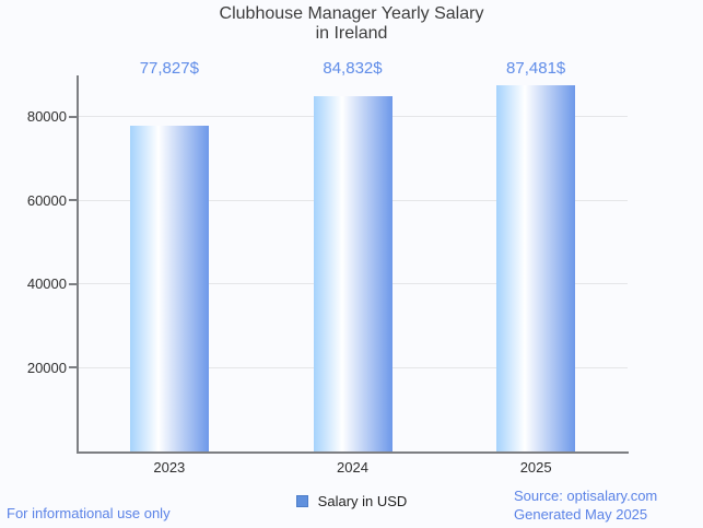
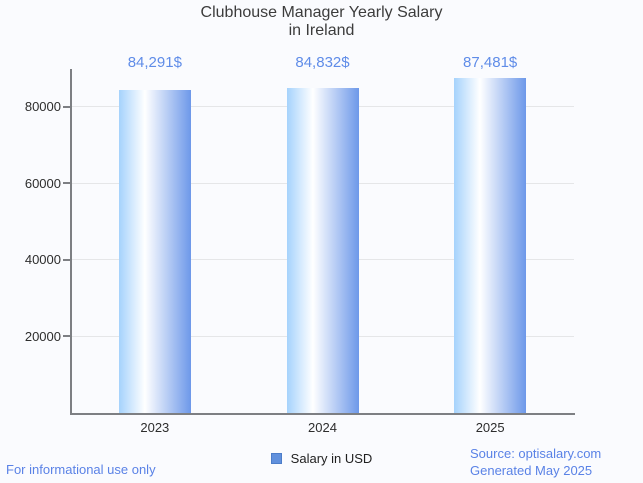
2023: 77,827 -> 84,291
